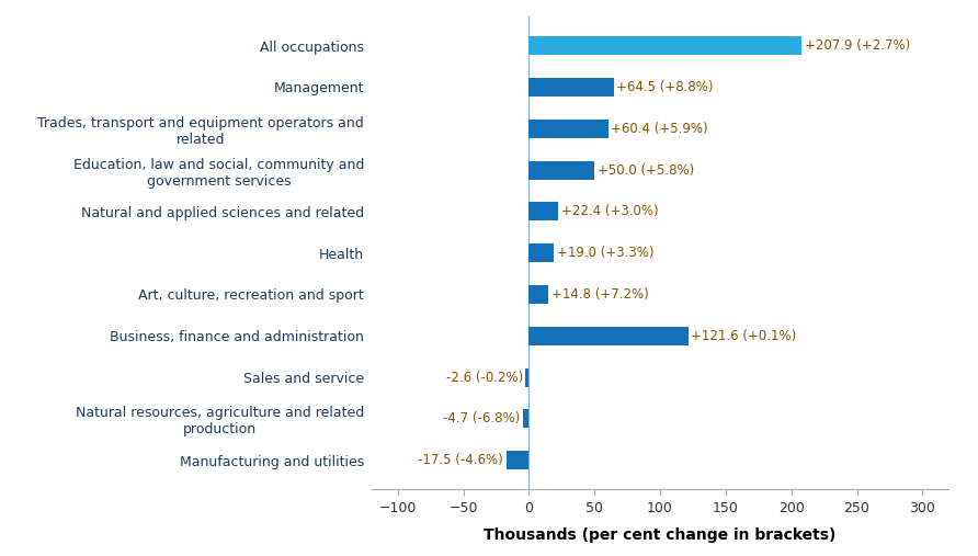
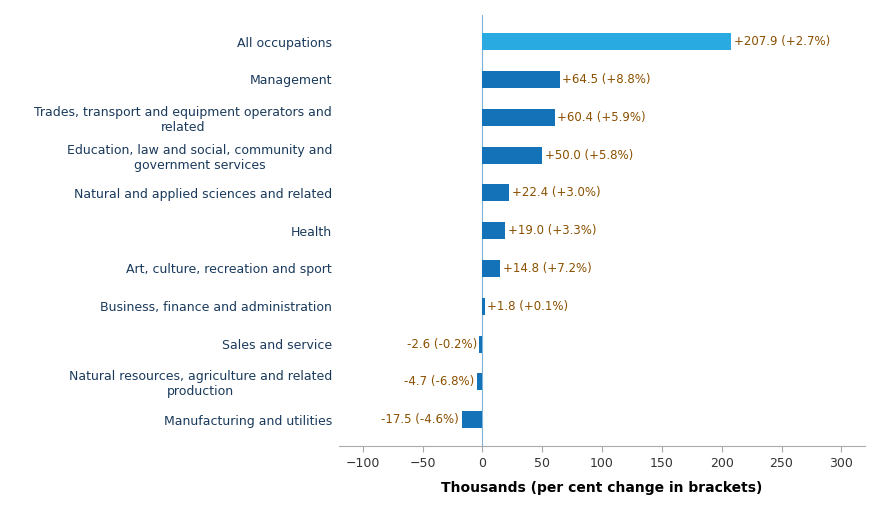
Business, finance and administration: +121.6 -> +1.8
